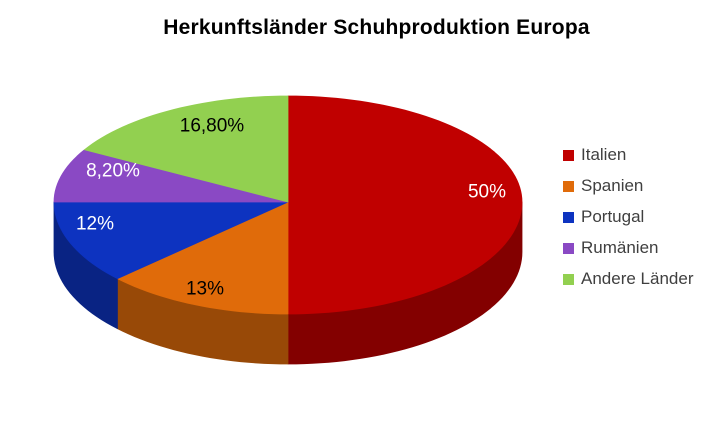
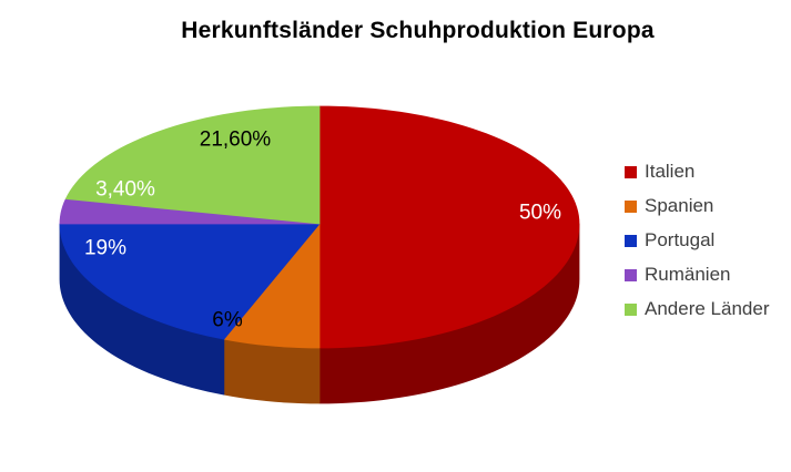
Spanien: 13% -> 6%
Portugal: 12% -> 19%
Rumänien: 8,20% -> 3,40%
Andere Länder: 16,80% -> 21,60%
